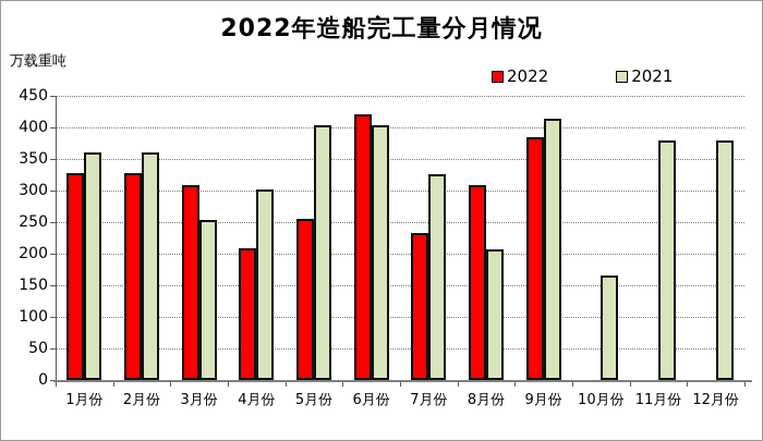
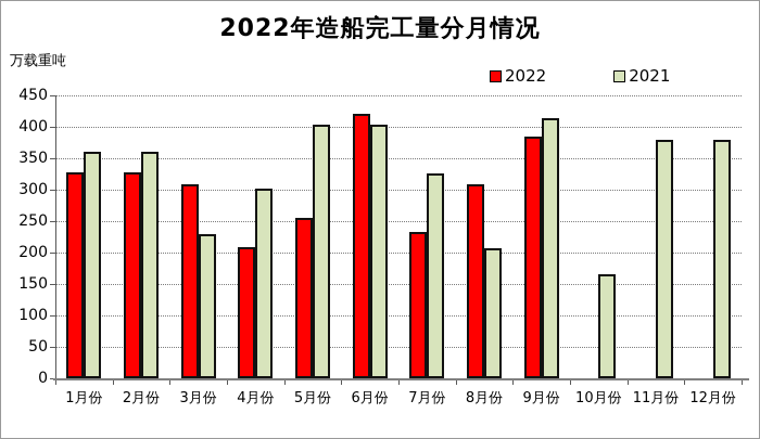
2021/3月份: 250 -> 230
